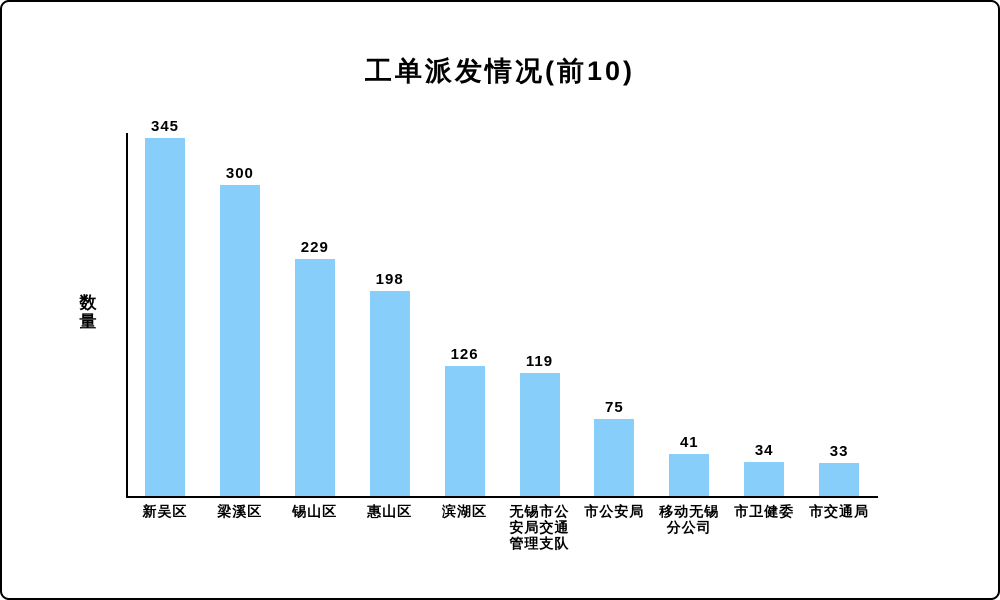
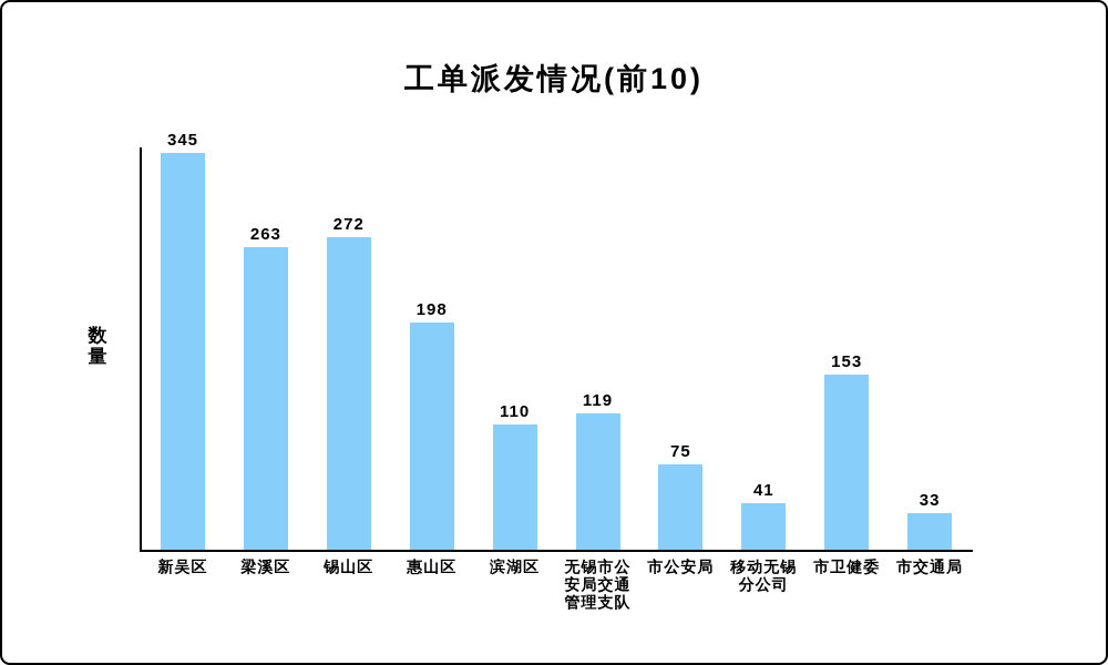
梁溪区: 300 -> 263
锡山区: 229 -> 272
滨湖区: 126 -> 110
市卫健委: 34 -> 153
